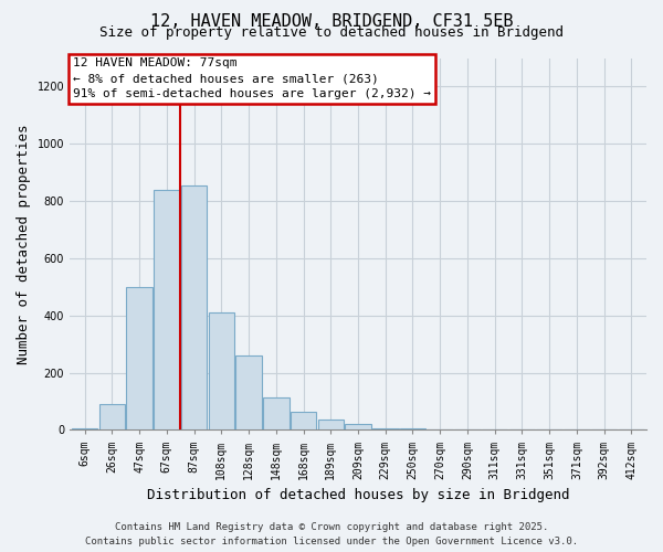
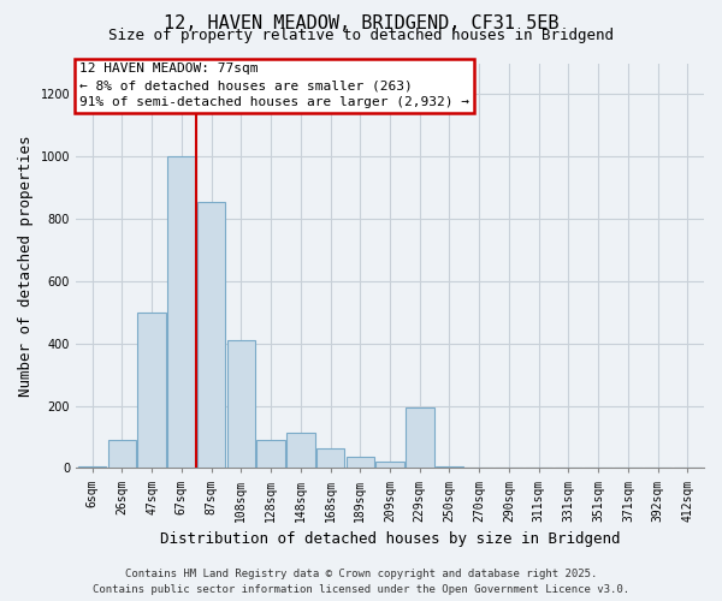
67sqm: 840 -> 1000
128sqm: 260 -> 90
229sqm: 5 -> 195
